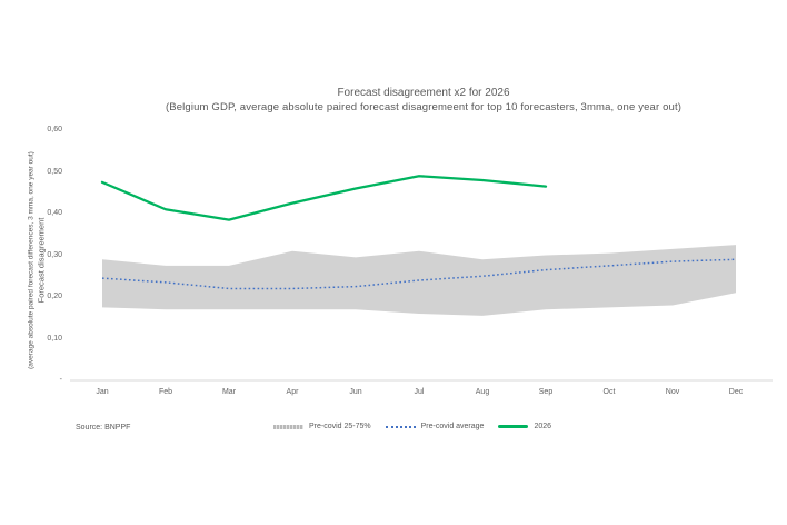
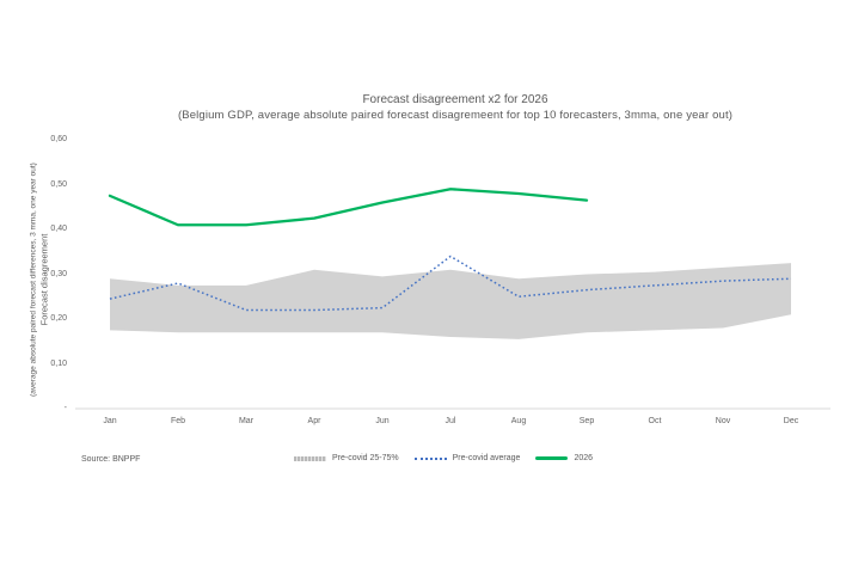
Pre-covid average/Feb: 0,23 -> 0,28
2026/Mar: 0,39 -> 0,41
Pre-covid average/Jul: 0,24 -> 0,34
